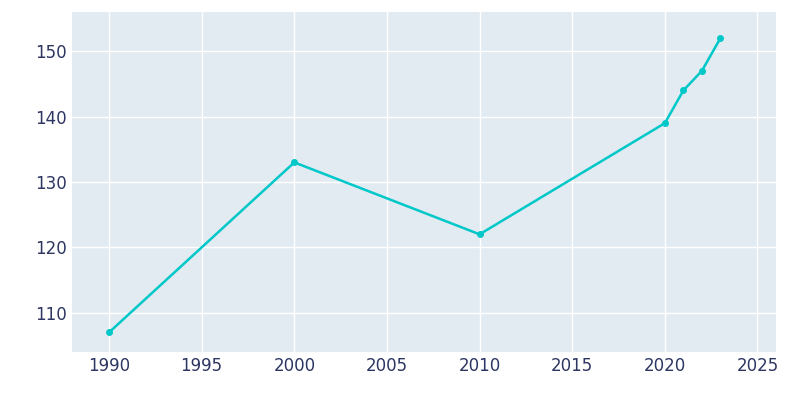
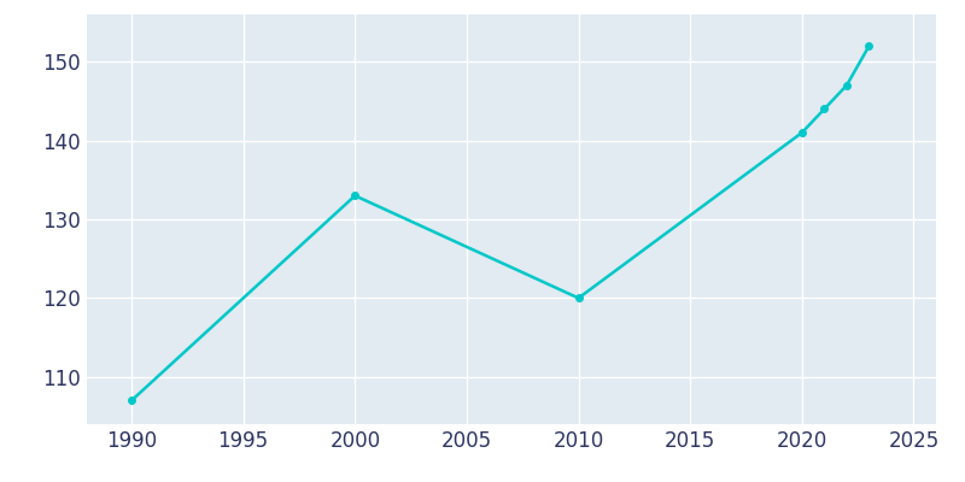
2010: 122 -> 120
2020: 139 -> 141
